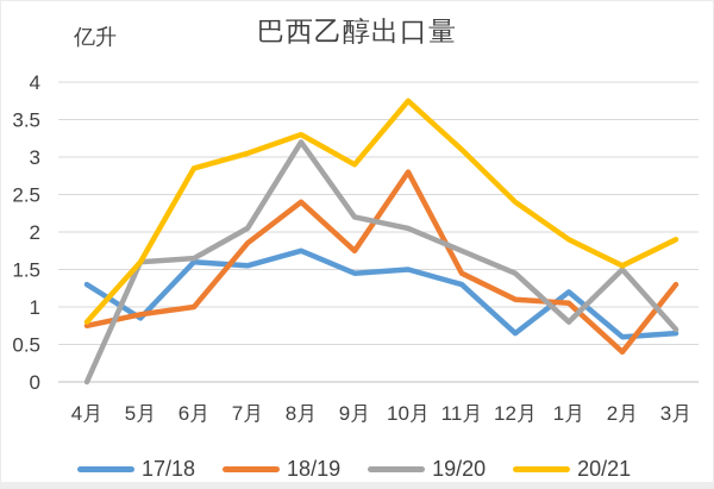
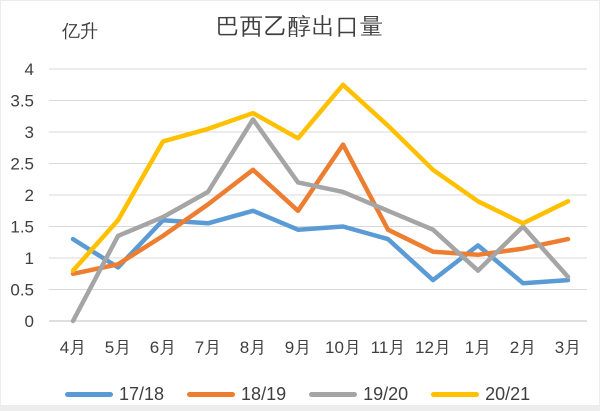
19/20/5月: 1.6 -> 1.4
18/19/6月: 1.0 -> 1.4
18/19/2月: 0.4 -> 1.1
